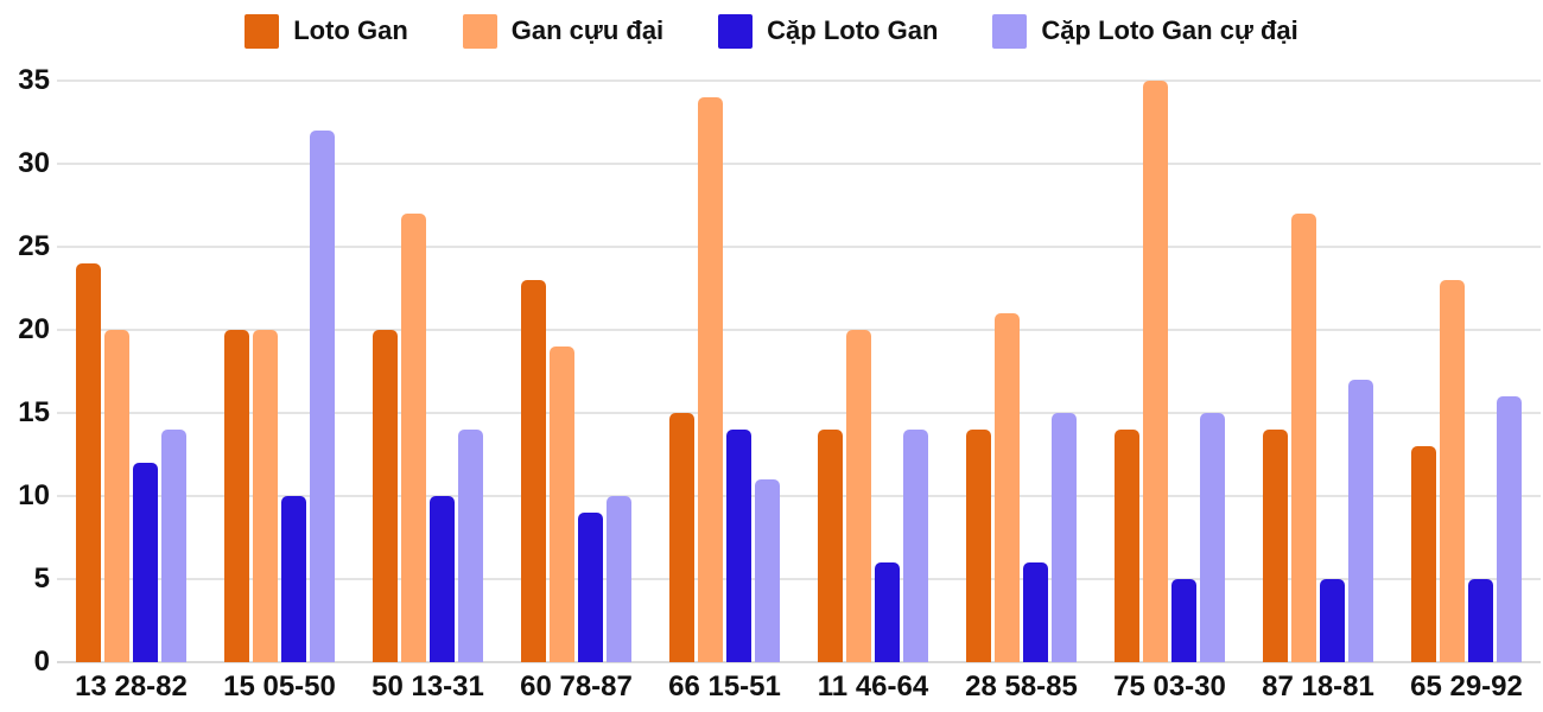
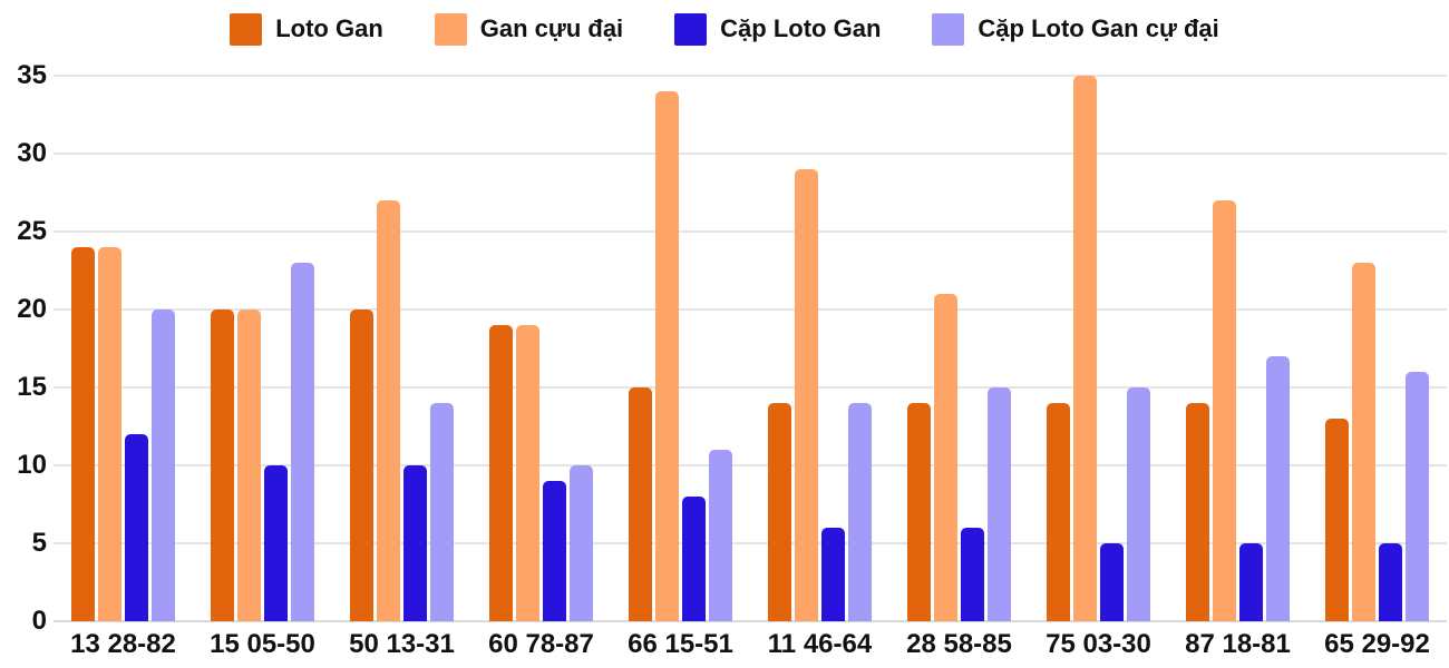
Gan cựu đại/13 28-82: 20 -> 24
Cặp Loto Gan cự đại/13 28-82: 14 -> 20
Cặp Loto Gan cự đại/15 05-50: 32 -> 23
Loto Gan/60 78-87: 23 -> 19
Cặp Loto Gan/66 15-51: 14 -> 8
Gan cựu đại/11 46-64: 20 -> 29
